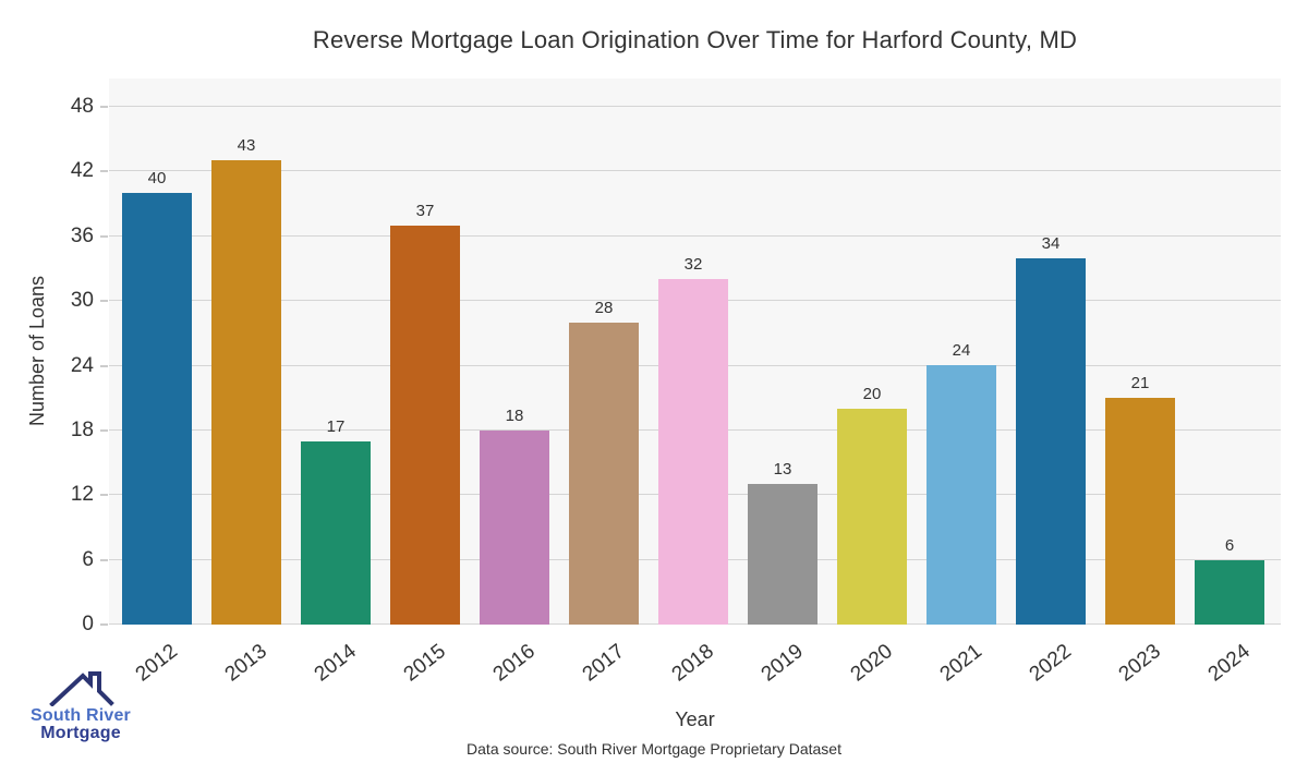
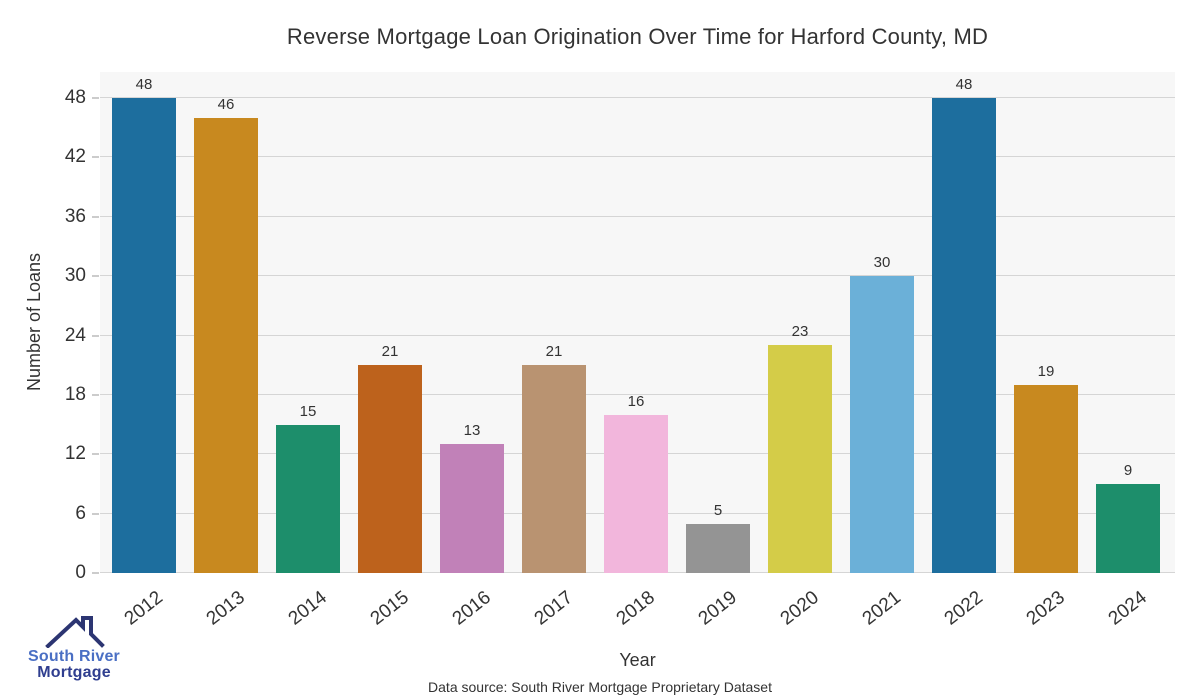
2012: 40 -> 48
2013: 43 -> 46
2014: 17 -> 15
2015: 37 -> 21
2016: 18 -> 13
2017: 28 -> 21
2018: 32 -> 16
2019: 13 -> 5
2020: 20 -> 23
2021: 24 -> 30
2022: 34 -> 48
2023: 21 -> 19
2024: 6 -> 9
